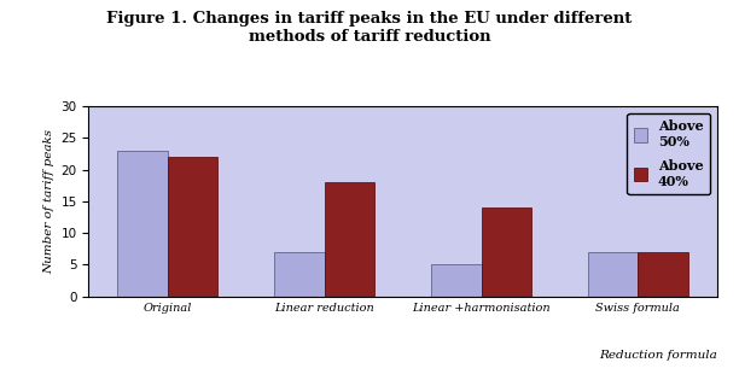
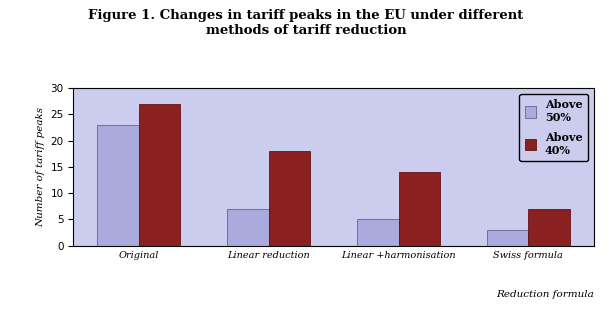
Above 40%/Original: 22 -> 27
Above 50%/Swiss formula: 7 -> 3
